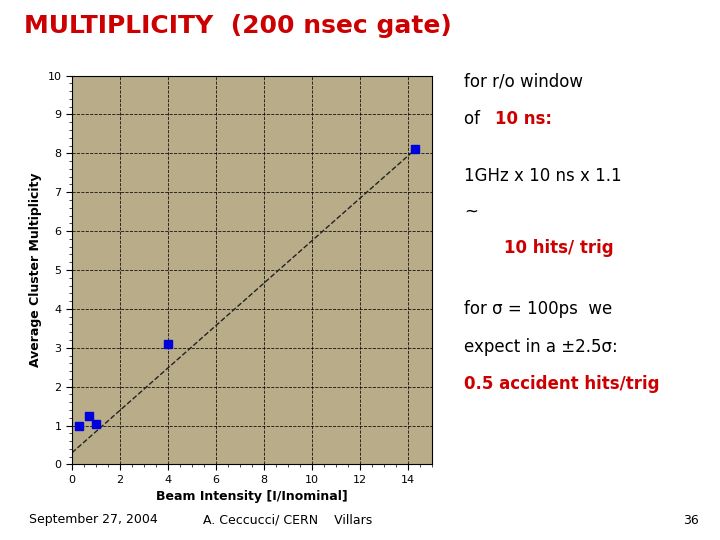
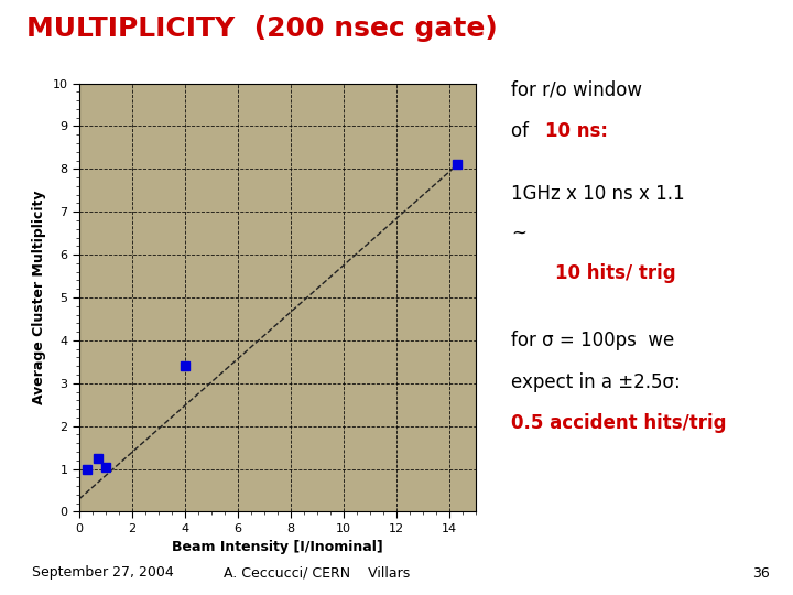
4: 3.10 -> 3.40
